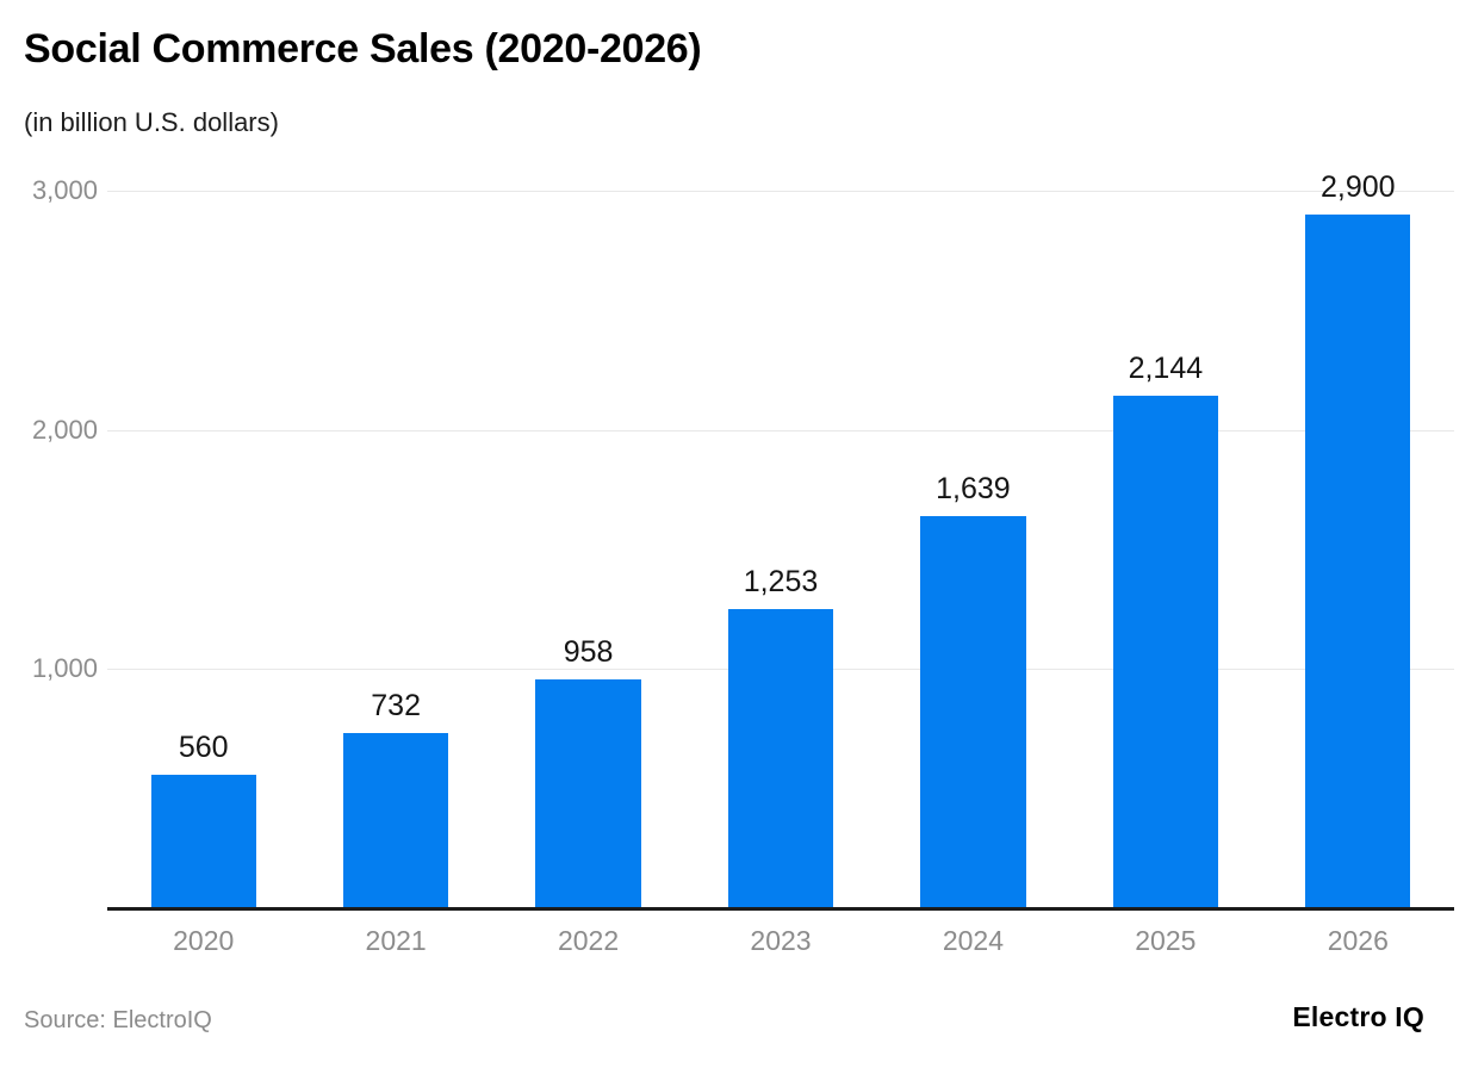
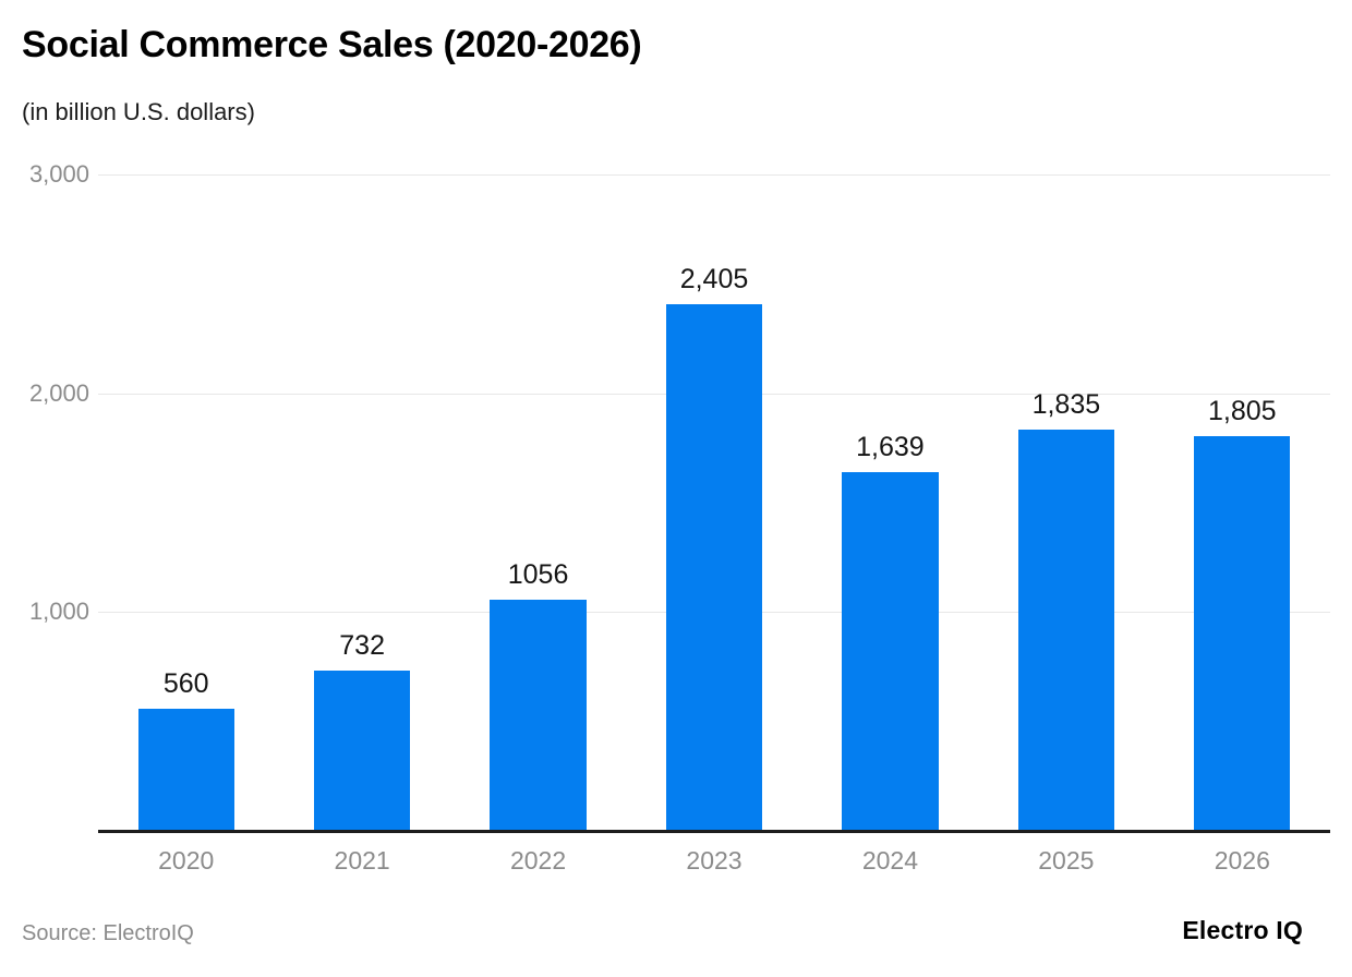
2022: 958 -> 1056
2023: 1,253 -> 2,405
2025: 2,144 -> 1,835
2026: 2,900 -> 1,805
